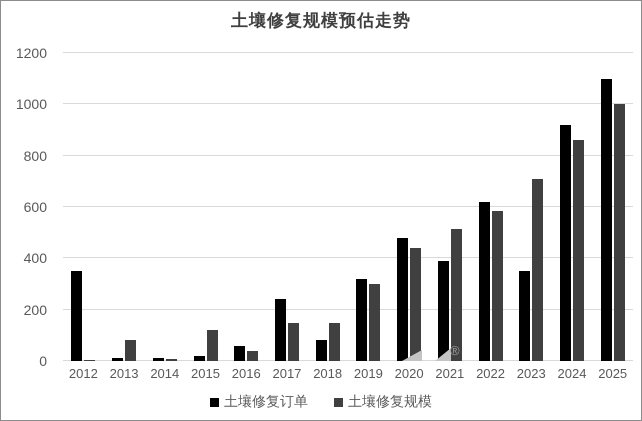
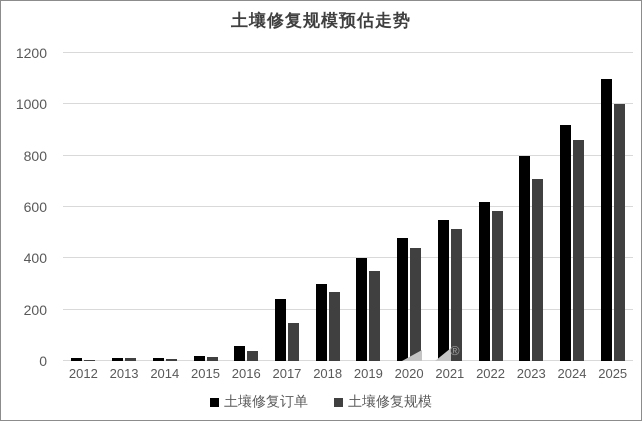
土壤修复订单/2012: 350 -> 10
土壤修复规模/2013: 80 -> 10
土壤修复规模/2015: 120 -> 20
土壤修复订单/2018: 80 -> 300
土壤修复规模/2018: 150 -> 270
土壤修复订单/2019: 320 -> 400
土壤修复规模/2019: 300 -> 350
土壤修复订单/2021: 390 -> 550
土壤修复订单/2023: 350 -> 800
